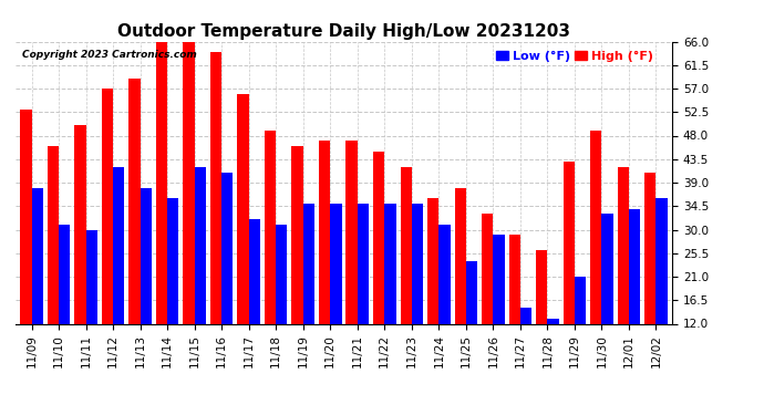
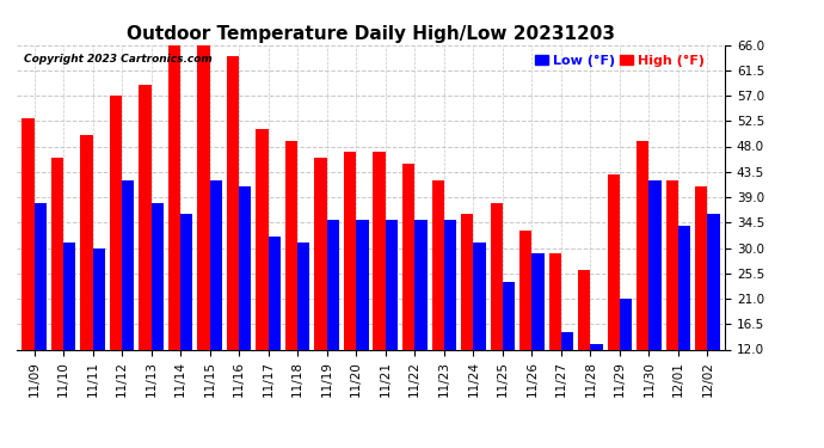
High (°F)/11/17: 56 -> 51
Low (°F)/11/30: 33 -> 42
